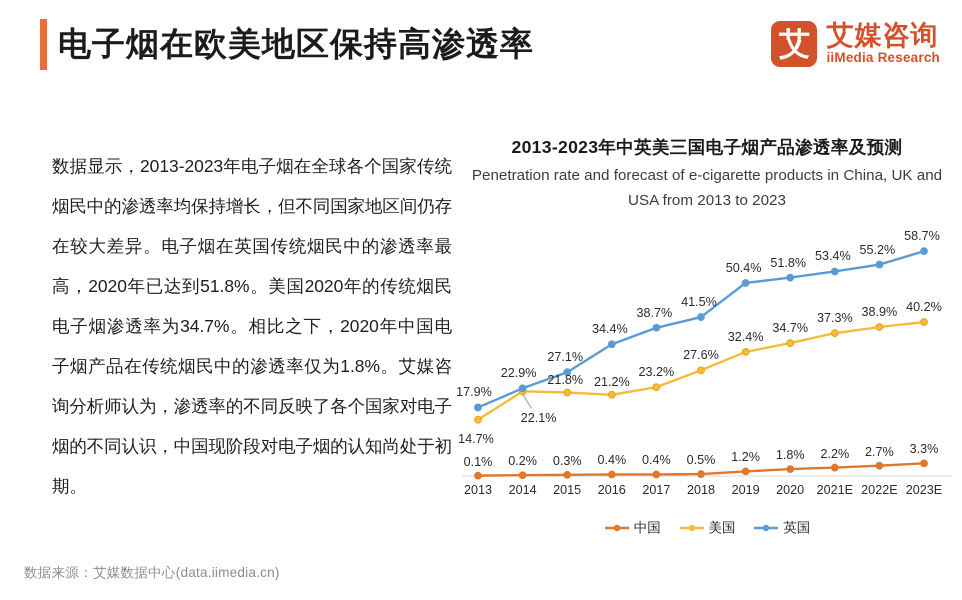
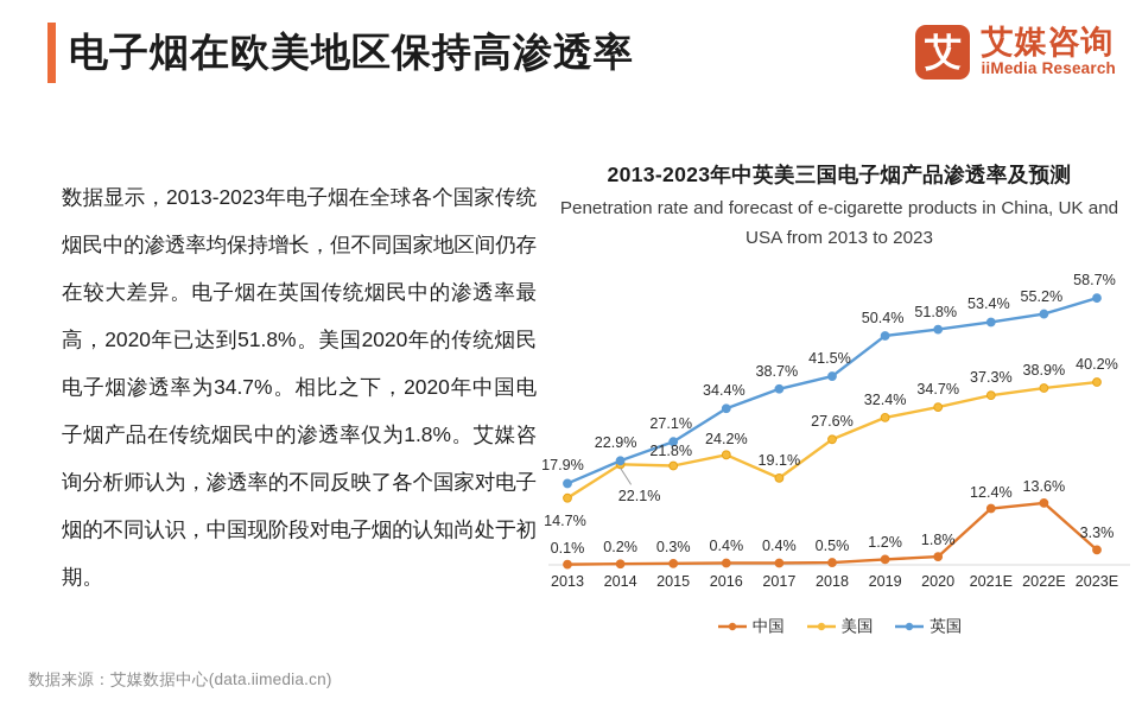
美国/2016: 21.2% -> 24.2%
美国/2017: 23.2% -> 19.1%
中国/2021E: 2.2% -> 12.4%
中国/2022E: 2.7% -> 13.6%
